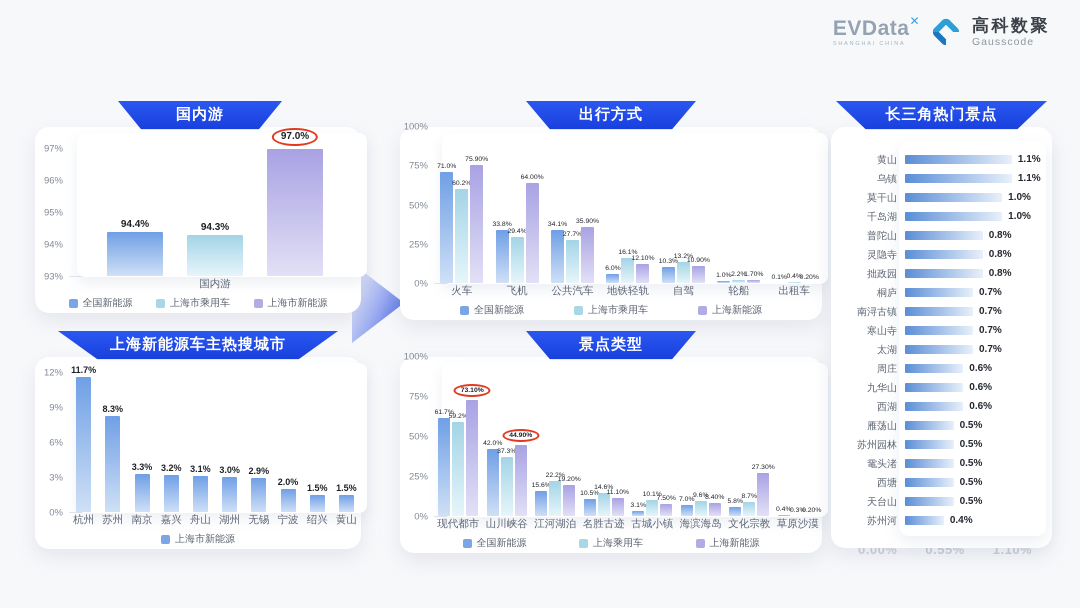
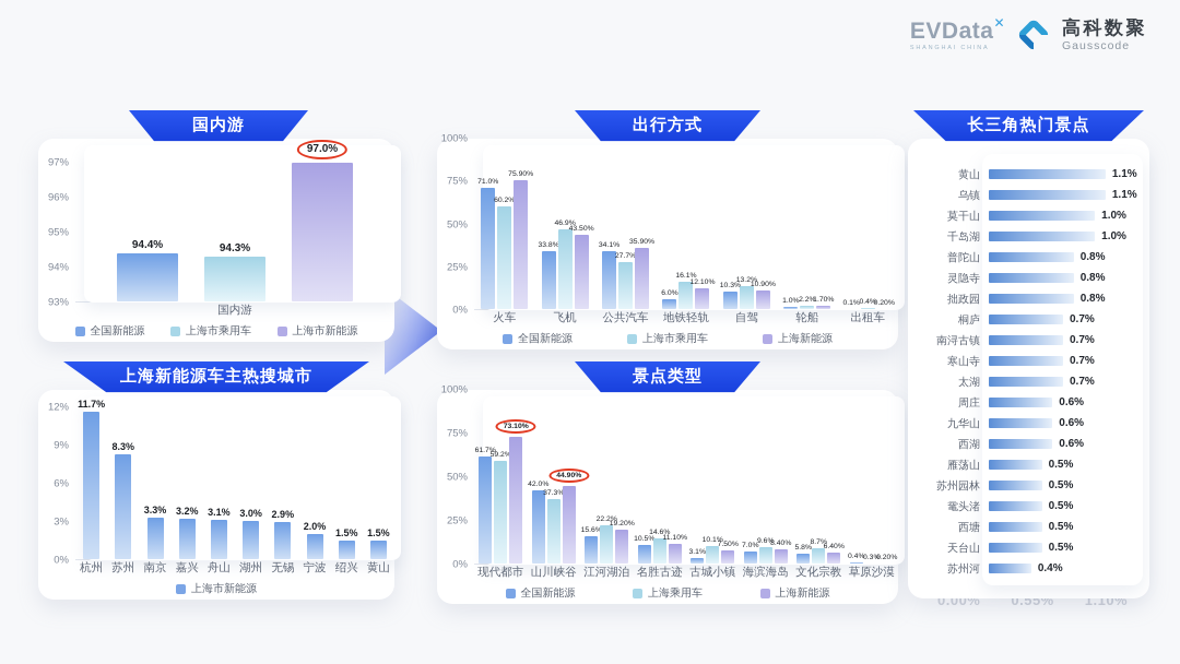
出行方式/上海市乘用车/飞机: 29.4% -> 46.9%
出行方式/上海新能源/飞机: 64.00% -> 43.50%
景点类型/上海新能源/文化宗教: 27.30% -> 6.40%
